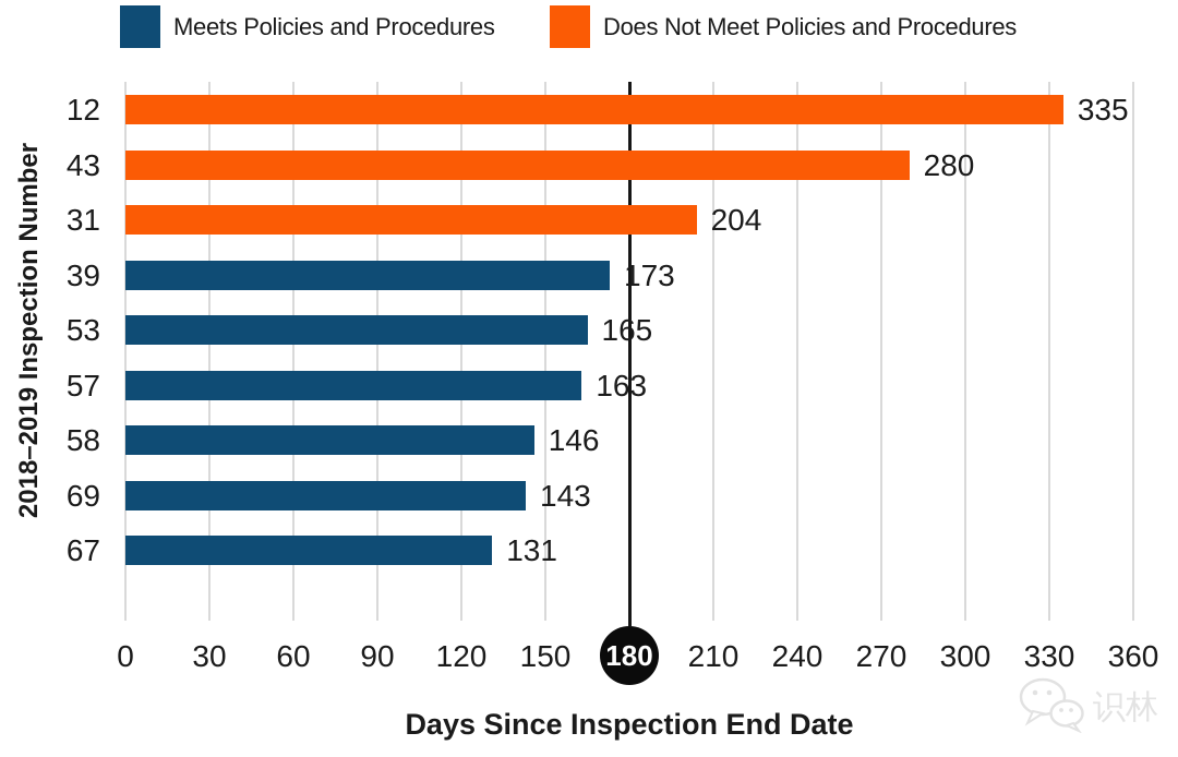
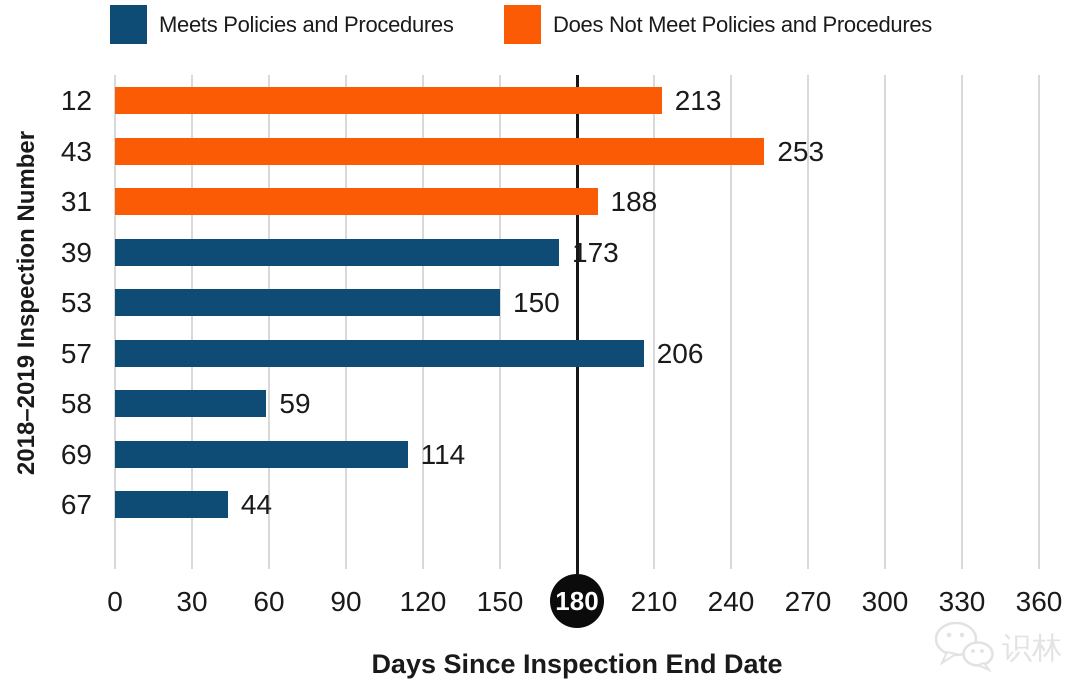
12: 335 -> 213
43: 280 -> 253
31: 204 -> 188
53: 165 -> 150
57: 163 -> 206
58: 146 -> 59
69: 143 -> 114
67: 131 -> 44
